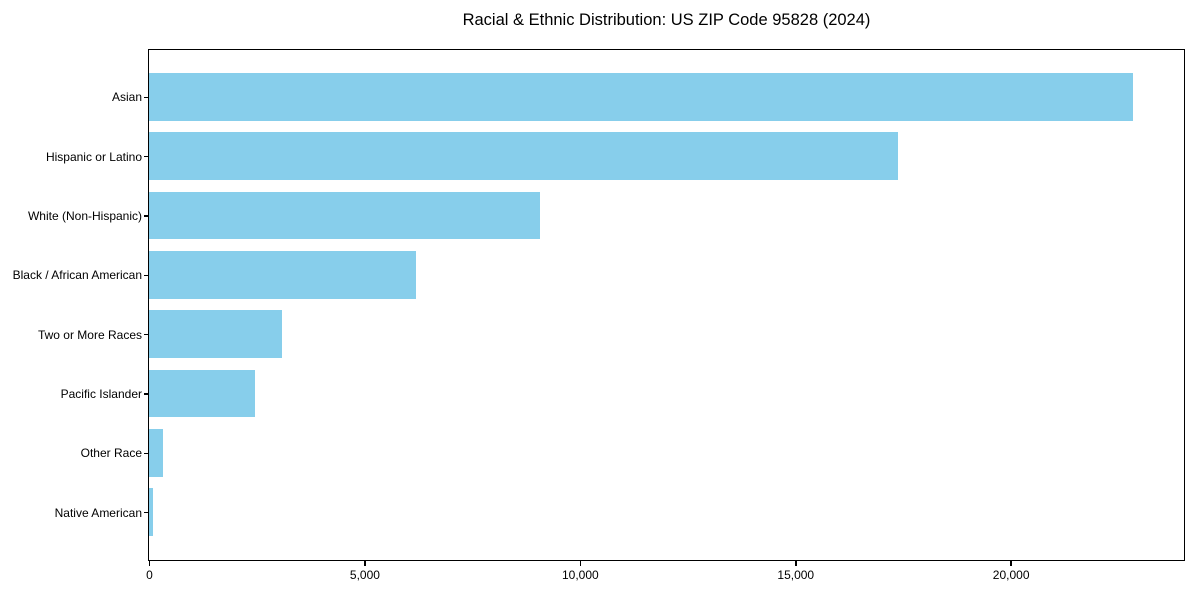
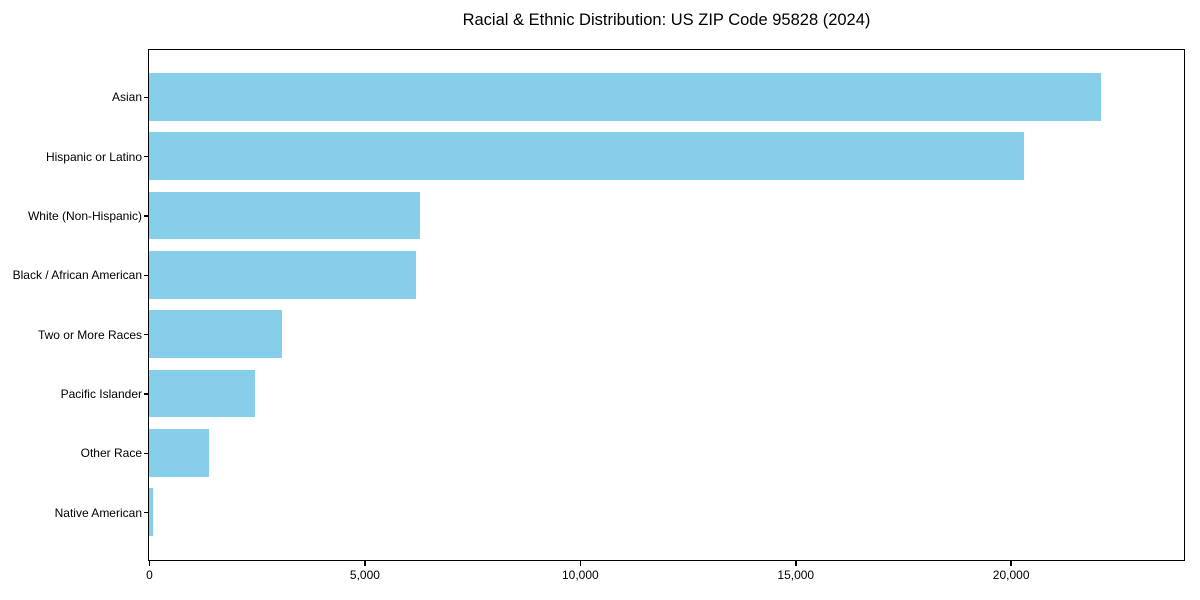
Asian: 22800 -> 22100
Hispanic or Latino: 17400 -> 20300
White (Non-Hispanic): 9100 -> 6300
Other Race: 300 -> 1400
